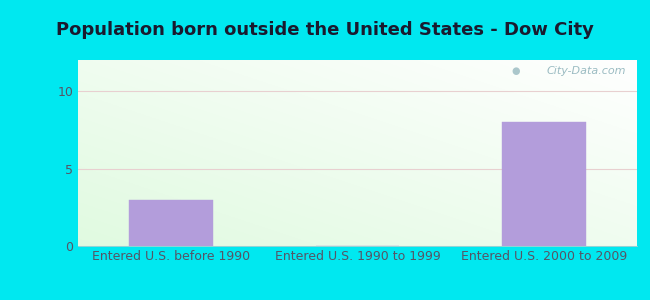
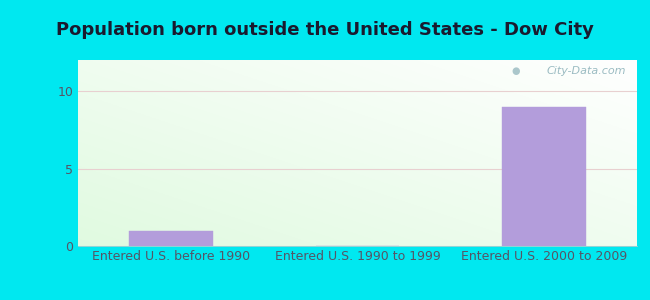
Entered U.S. before 1990: 3 -> 1
Entered U.S. 2000 to 2009: 8 -> 9
